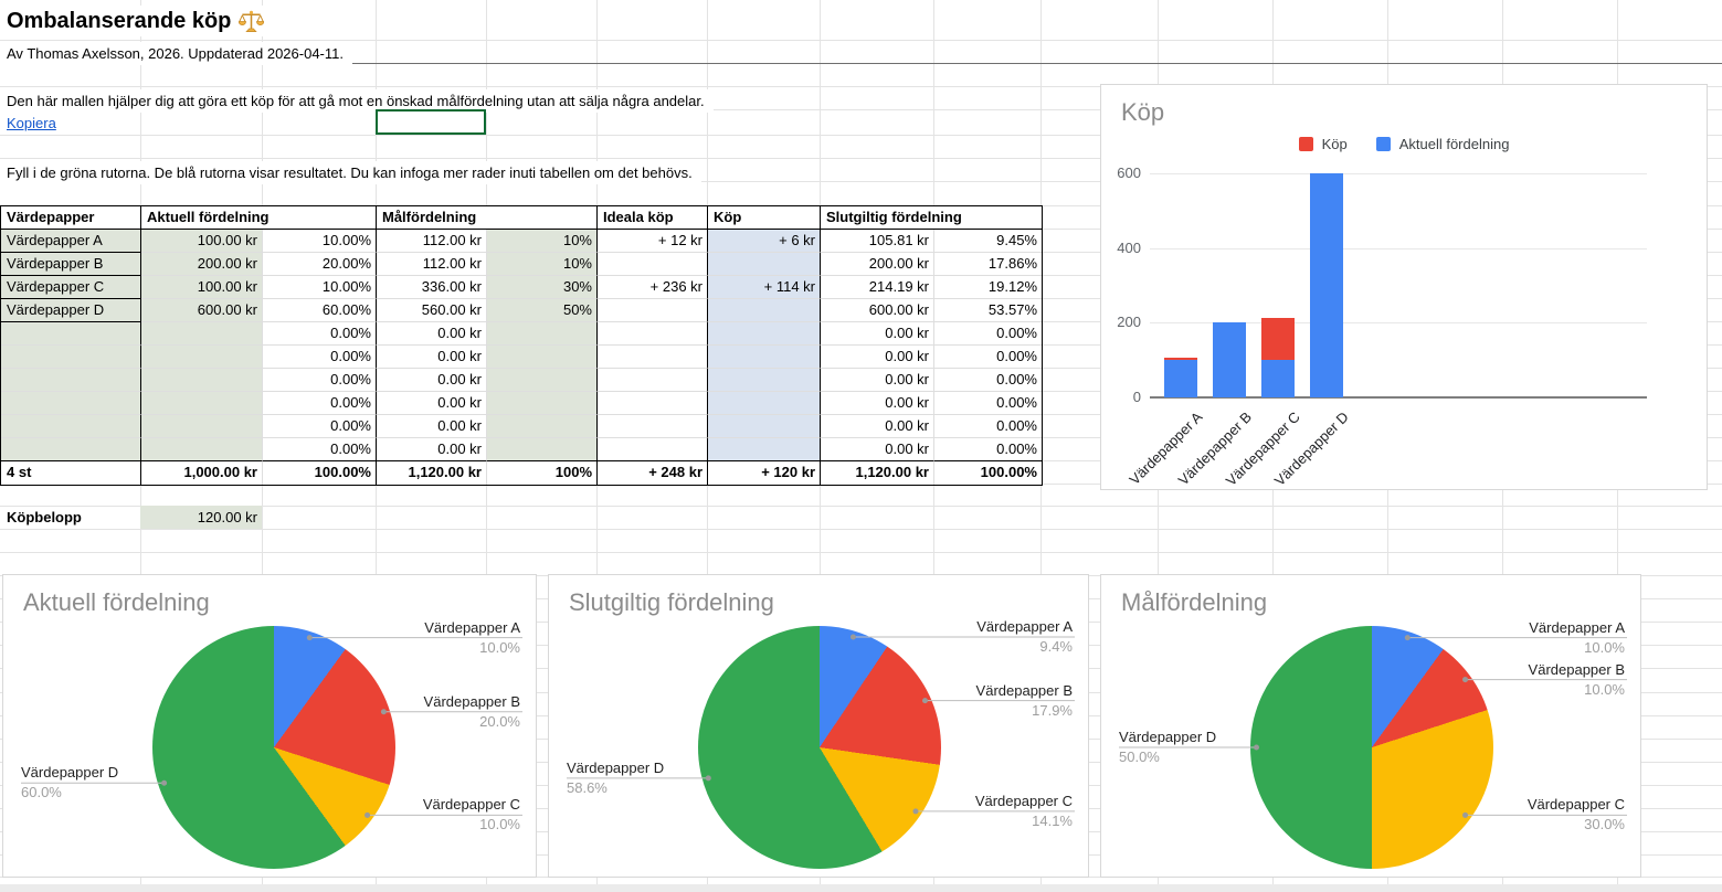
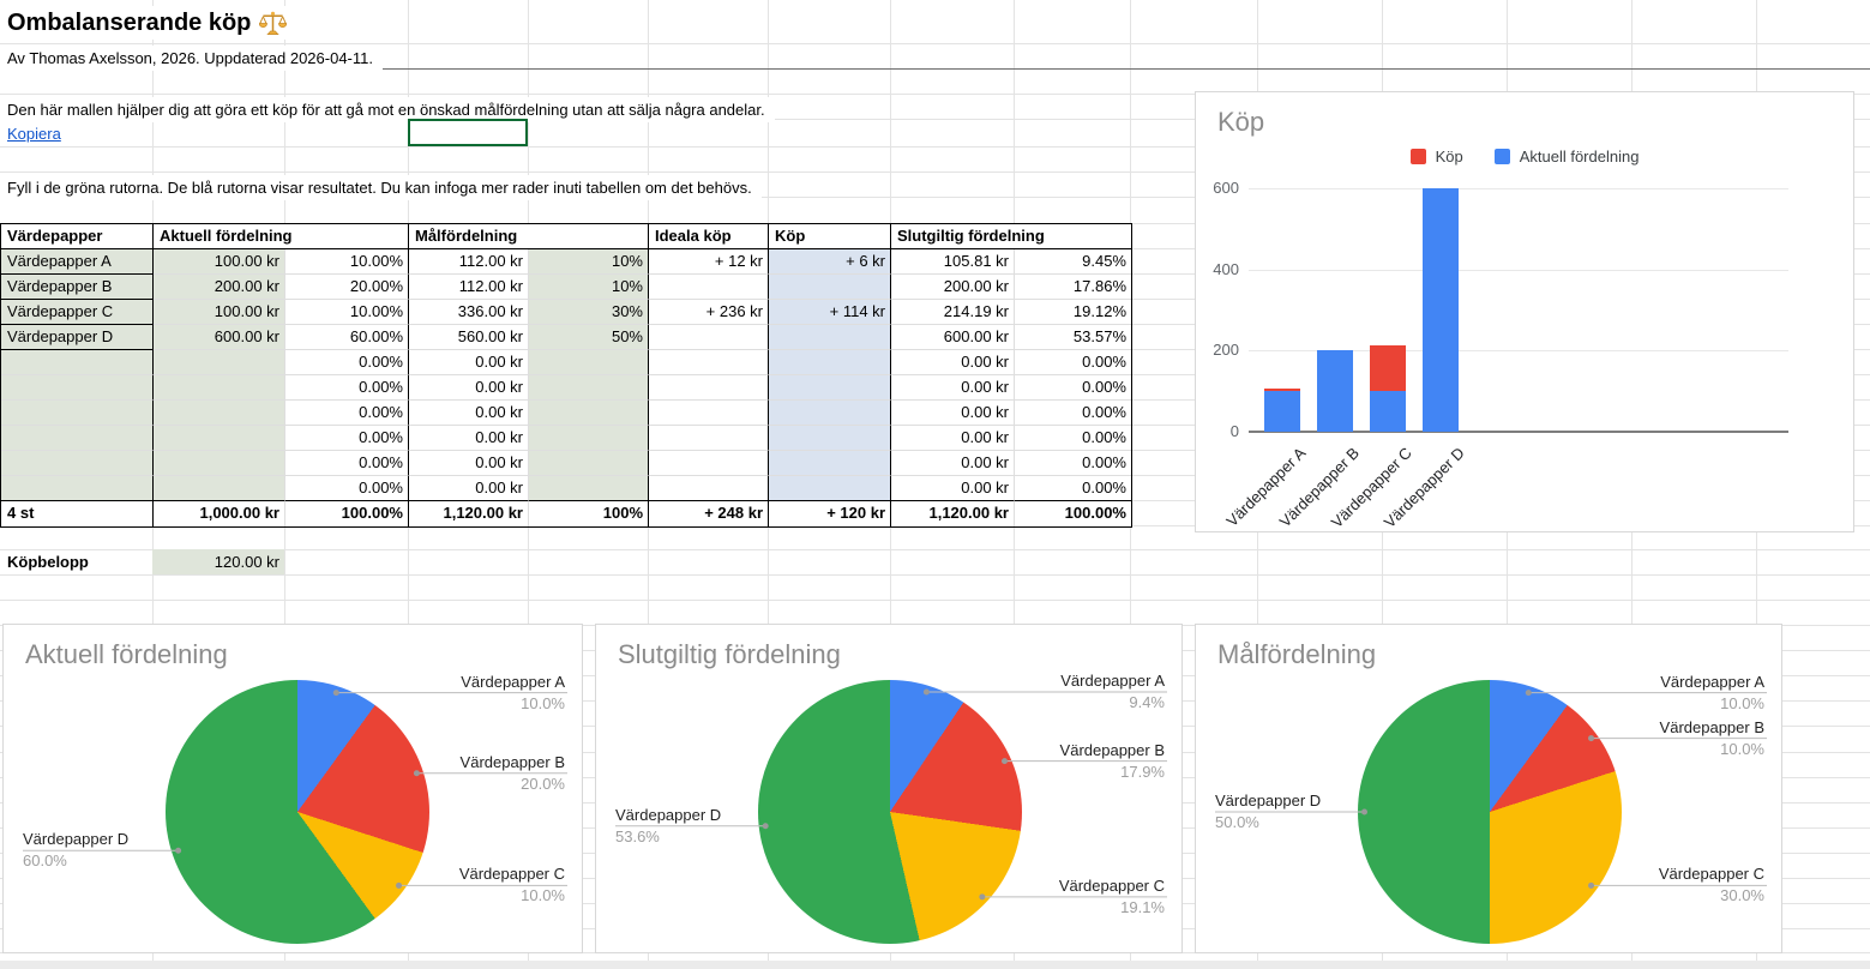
Slutgiltig fördelning/Värdepapper C: 14.1% -> 19.1%
Slutgiltig fördelning/Värdepapper D: 58.6% -> 53.6%
